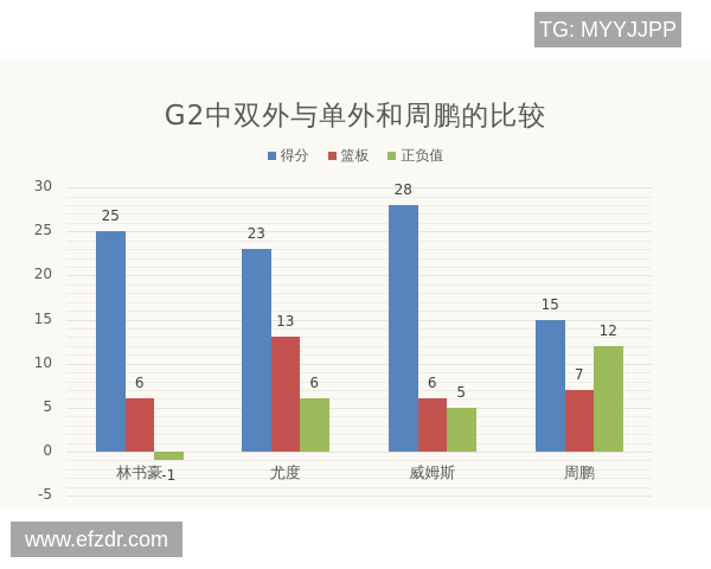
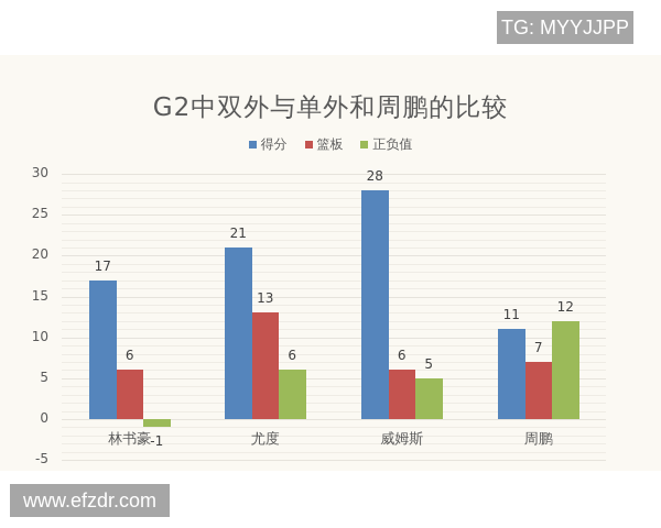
得分/林书豪: 25 -> 17
得分/尤度: 23 -> 21
得分/周鹏: 15 -> 11
